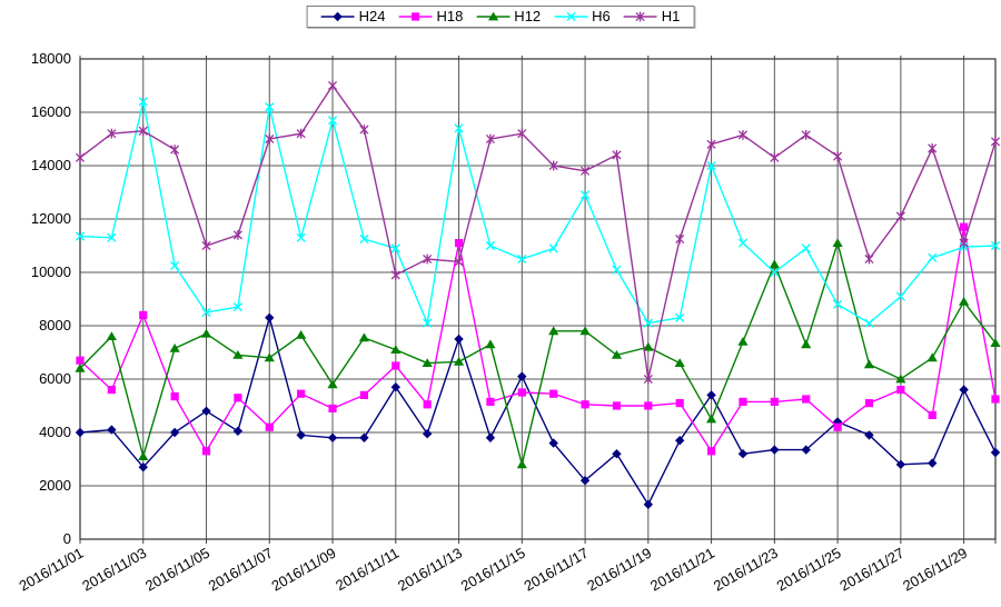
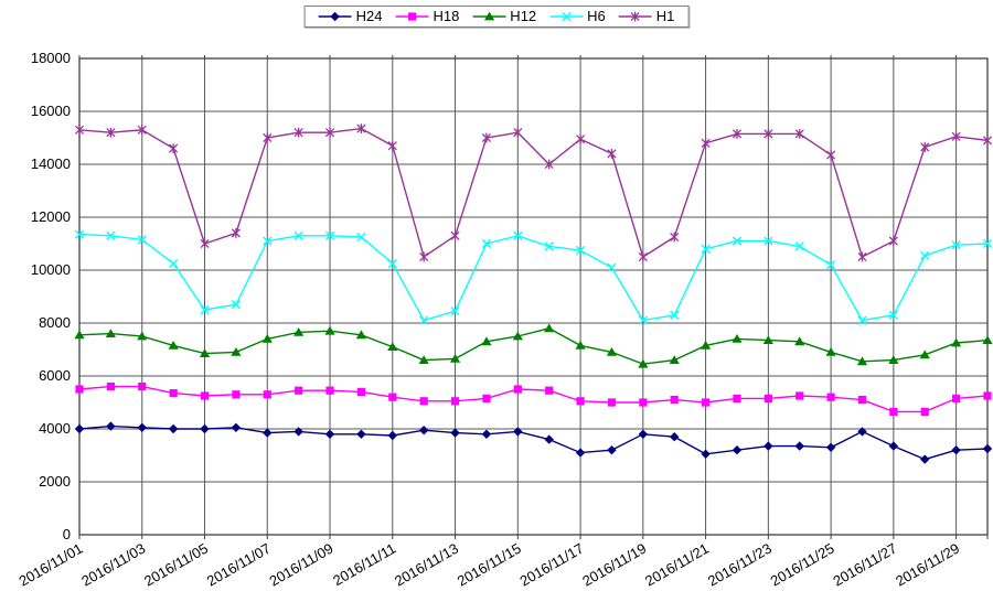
H18/2016/11/01: 6700 -> 5500
H12/2016/11/01: 6400 -> 7600
H1/2016/11/01: 14300 -> 15300
H24/2016/11/03: 2700 -> 4000
H18/2016/11/03: 8400 -> 5600
H12/2016/11/03: 3100 -> 7500
H6/2016/11/03: 16400 -> 11200
H24/2016/11/05: 4800 -> 4000
H18/2016/11/05: 3300 -> 5200
H12/2016/11/05: 7700 -> 6800
H24/2016/11/07: 8300 -> 3800
H18/2016/11/07: 4200 -> 5300
H12/2016/11/07: 6800 -> 7400
H6/2016/11/07: 16200 -> 11100
H18/2016/11/09: 4900 -> 5400
H12/2016/11/09: 5800 -> 7700
H6/2016/11/09: 15700 -> 11300
H1/2016/11/09: 17000 -> 15200
H24/2016/11/11: 5700 -> 3800
H18/2016/11/11: 6500 -> 5200
H6/2016/11/11: 10900 -> 10200
H1/2016/11/11: 9900 -> 14700
H24/2016/11/13: 7500 -> 3800
H18/2016/11/13: 11100 -> 5000
H6/2016/11/13: 15400 -> 8400
H1/2016/11/13: 10400 -> 11300
H24/2016/11/15: 6100 -> 3900
H12/2016/11/15: 2800 -> 7500
H6/2016/11/15: 10500 -> 11300
H24/2016/11/17: 2200 -> 3100
H12/2016/11/17: 7800 -> 7200
H6/2016/11/17: 12900 -> 10800
H1/2016/11/17: 13800 -> 15000
H24/2016/11/19: 1300 -> 3800
H12/2016/11/19: 7200 -> 6400
H1/2016/11/19: 6000 -> 10500
H24/2016/11/21: 5400 -> 3000
H18/2016/11/21: 3300 -> 5000
H12/2016/11/21: 4500 -> 7200
H6/2016/11/21: 14000 -> 10800
H12/2016/11/23: 10300 -> 7400
H6/2016/11/23: 10000 -> 11100
H1/2016/11/23: 14300 -> 15200
H24/2016/11/25: 4400 -> 3300
H18/2016/11/25: 4200 -> 5200
H12/2016/11/25: 11100 -> 6900
H6/2016/11/25: 8800 -> 10200
H24/2016/11/27: 2800 -> 3400
H18/2016/11/27: 5600 -> 4600
H12/2016/11/27: 6000 -> 6600
H6/2016/11/27: 9100 -> 8300
H1/2016/11/27: 12100 -> 11100
H24/2016/11/29: 5600 -> 3200
H18/2016/11/29: 11700 -> 5200
H12/2016/11/29: 8900 -> 7200
H1/2016/11/29: 11100 -> 15000
